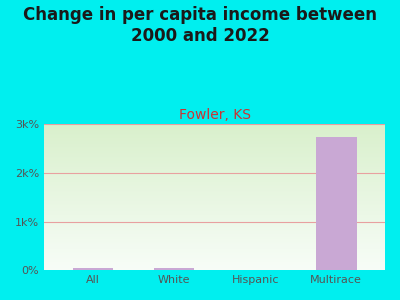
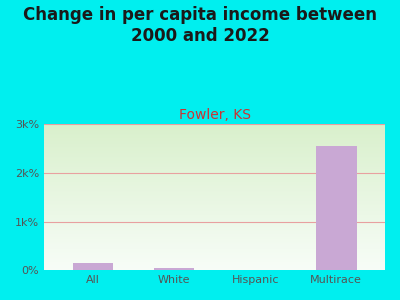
All: 0.04k% -> 0.15k%
Multirace: 2.75k% -> 2.55k%
